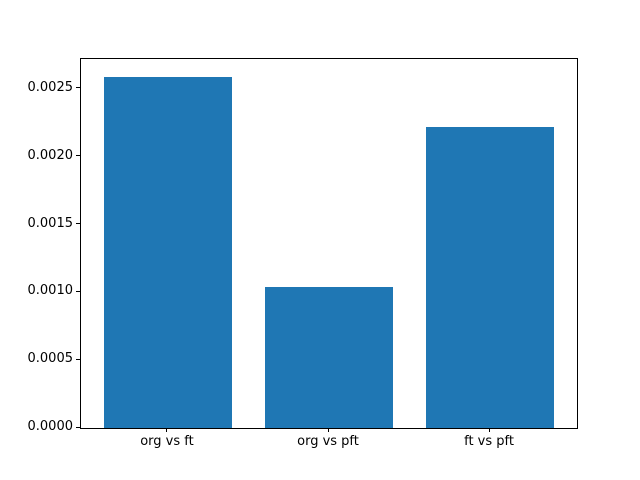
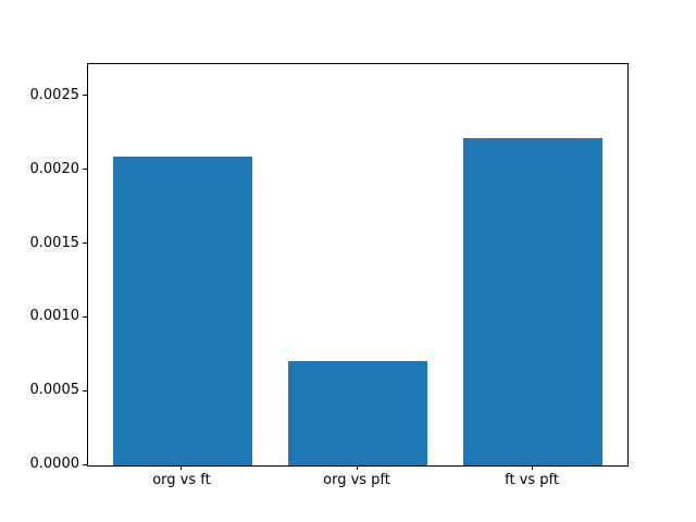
org vs ft: 0.00259 -> 0.00209
org vs pft: 0.00104 -> 0.00071
